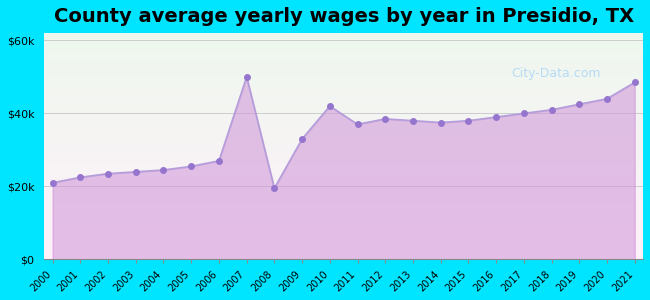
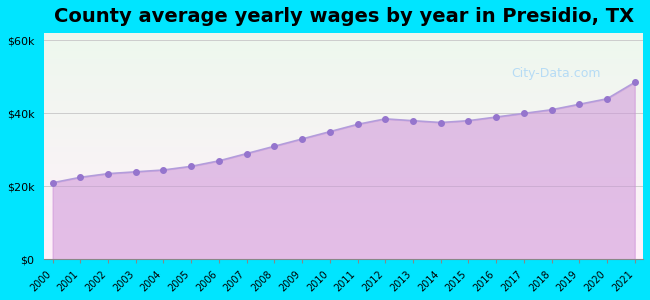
2007: $50.0k -> $29.0k
2008: $19.5k -> $31.0k
2010: $42.0k -> $35.0k
